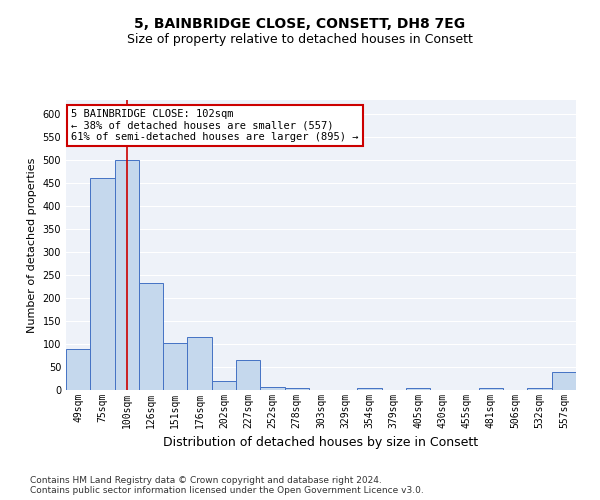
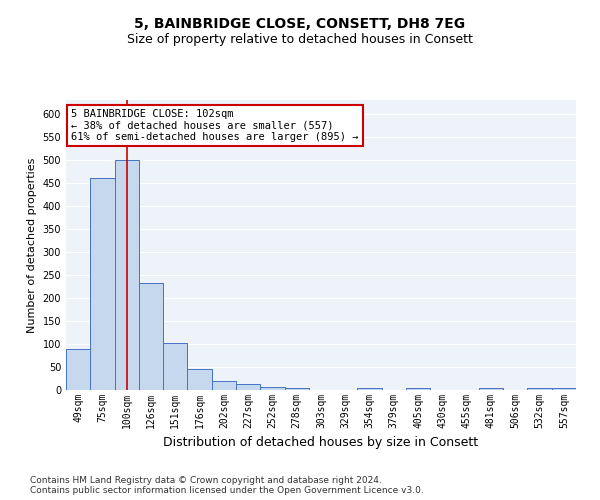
176sqm: 115 -> 46
227sqm: 65 -> 12
557sqm: 40 -> 4
